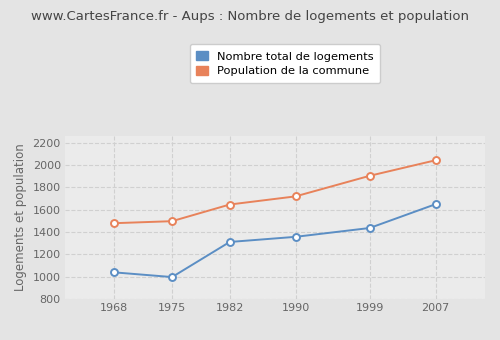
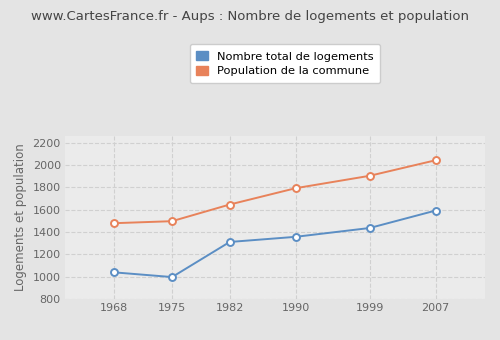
Population de la commune/1990: 1720 -> 1790
Nombre total de logements/2007: 1650 -> 1590
